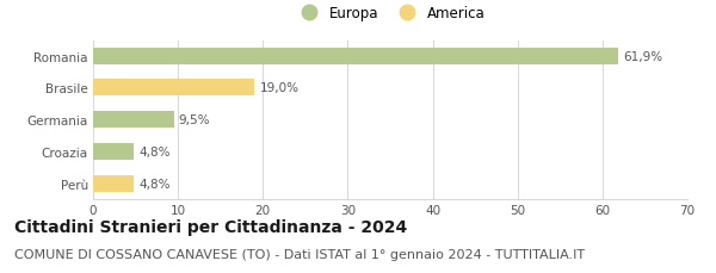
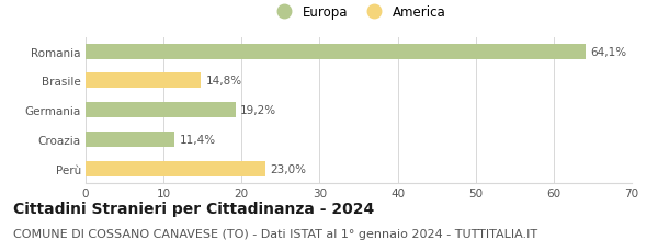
Romania: 61,9% -> 64,1%
Brasile: 19,0% -> 14,8%
Germania: 9,5% -> 19,2%
Croazia: 4,8% -> 11,4%
Perù: 4,8% -> 23,0%
